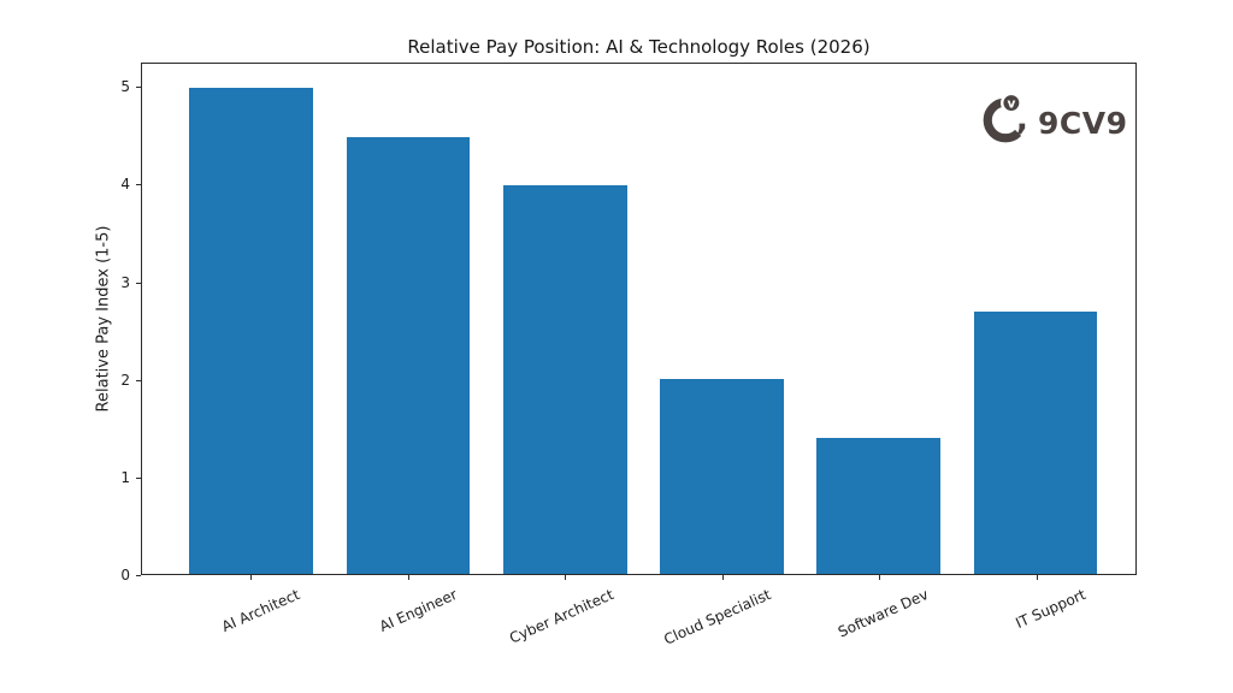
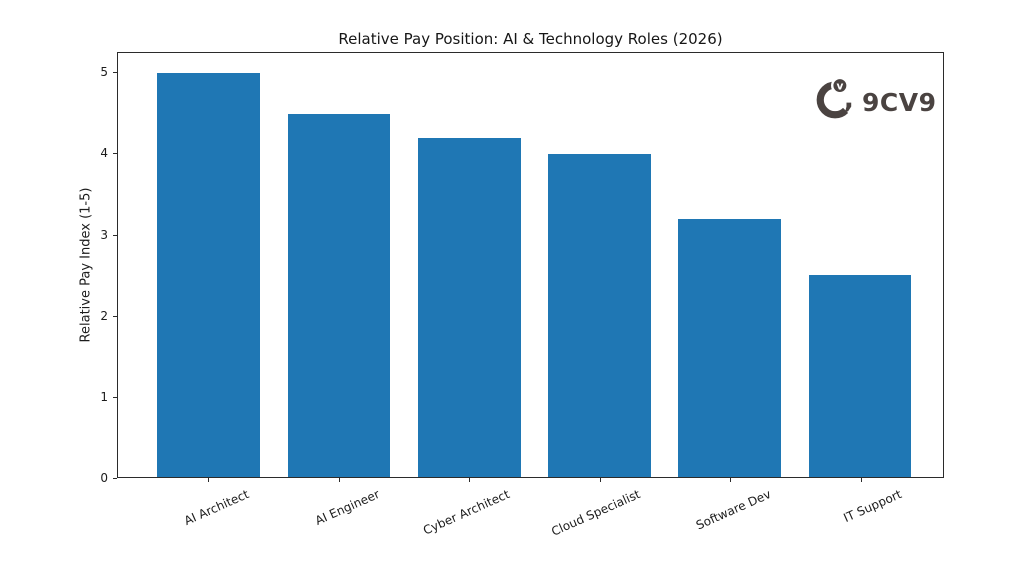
Cyber Architect: 4.0 -> 4.2
Cloud Specialist: 2.0 -> 4.0
Software Dev: 1.4 -> 3.2
IT Support: 2.7 -> 2.5
